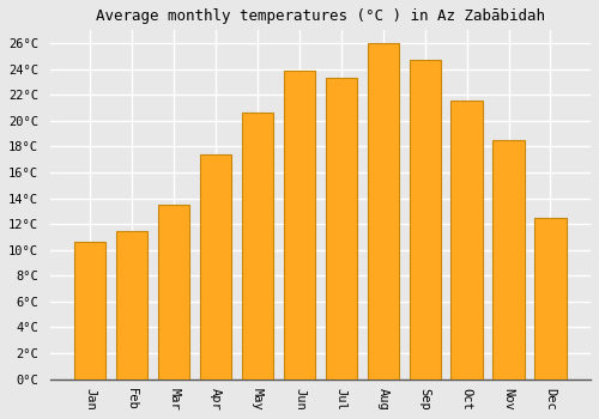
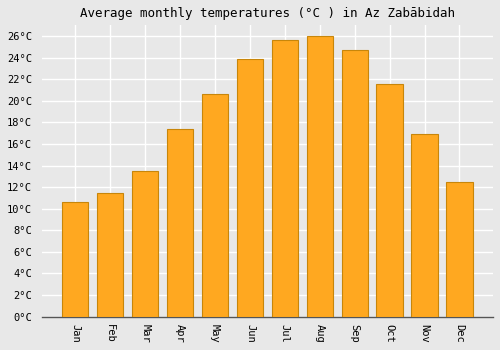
Jul: 23.3°C -> 25.6°C
Nov: 18.5°C -> 16.9°C
